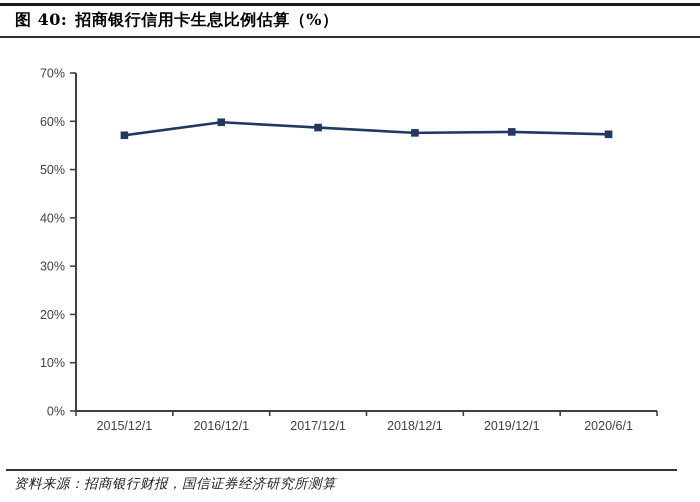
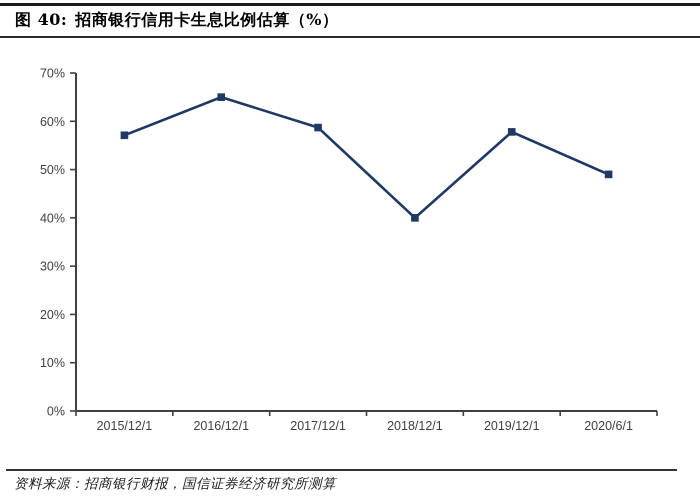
2016/12/1: 60% -> 65%
2018/12/1: 58% -> 40%
2020/6/1: 57% -> 49%
